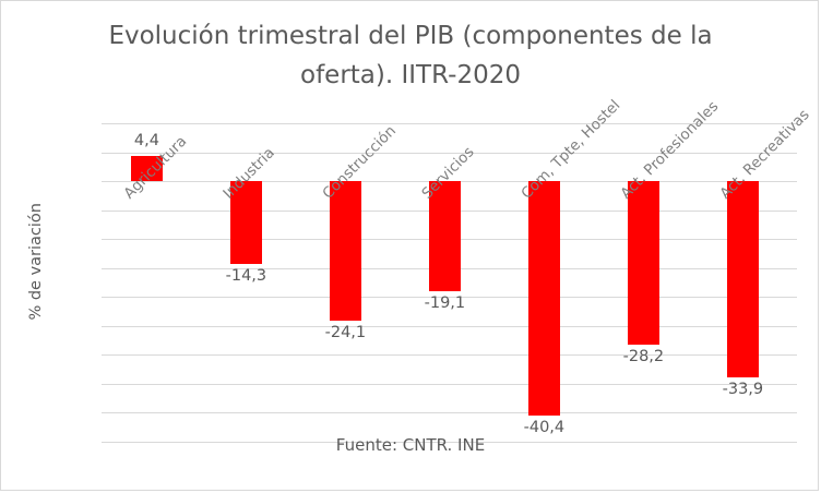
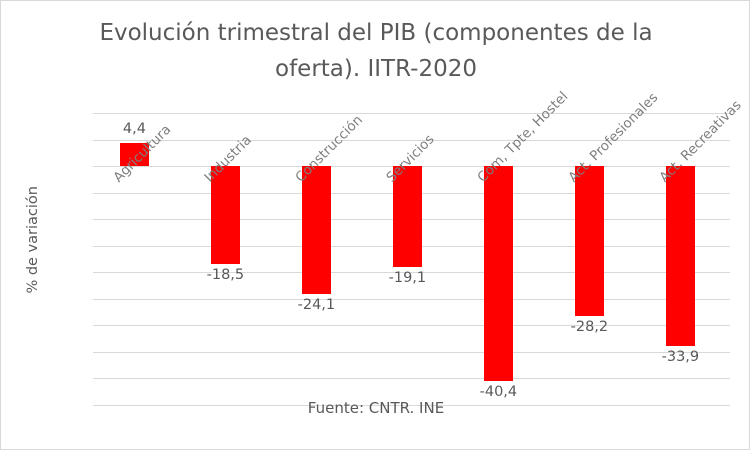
Industria: -14,3 -> -18,5
